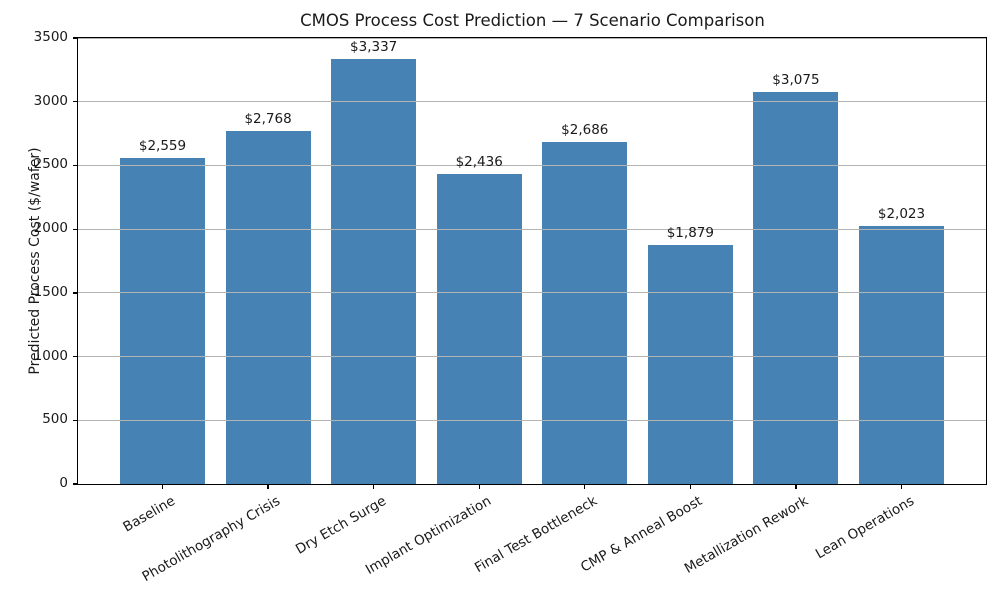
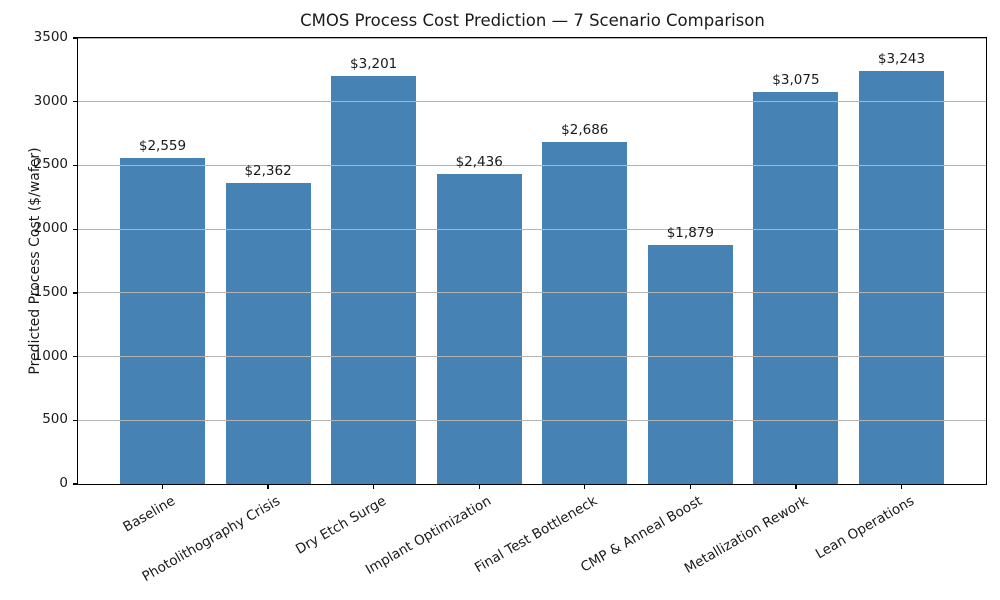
Photolithography Crisis: $2,768 -> $2,362
Dry Etch Surge: $3,337 -> $3,201
Lean Operations: $2,023 -> $3,243
